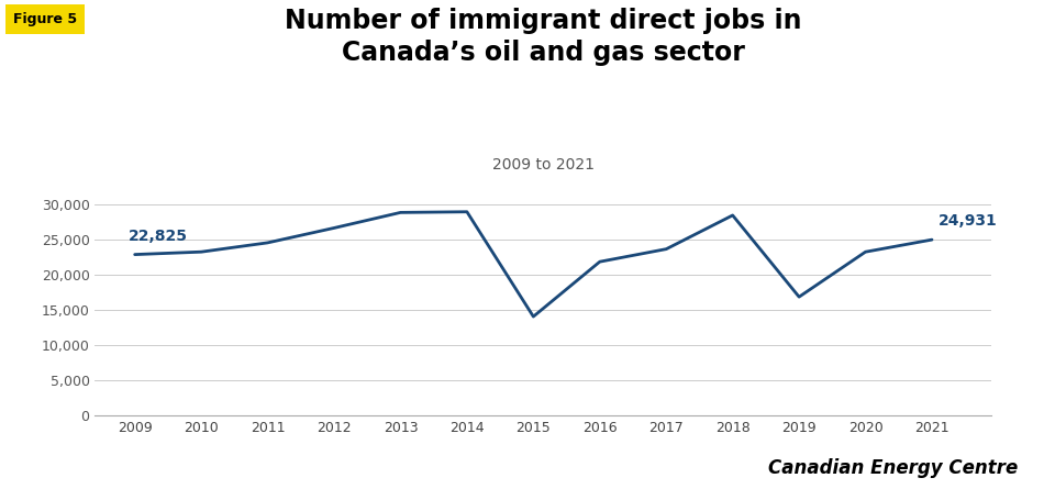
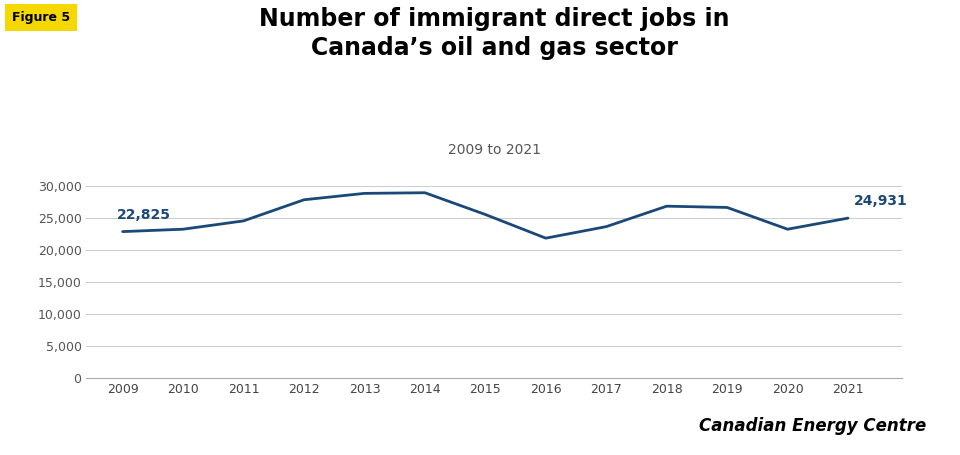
2012: 26,600 -> 27,800
2015: 14,000 -> 25,500
2018: 28,400 -> 26,800
2019: 16,800 -> 26,600
